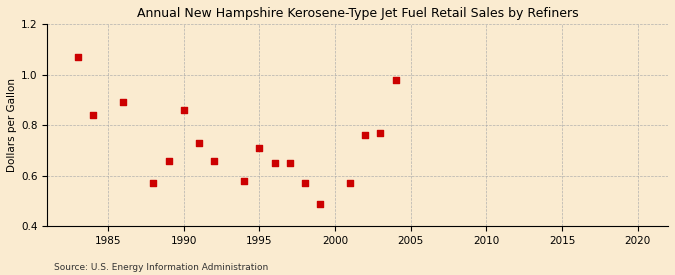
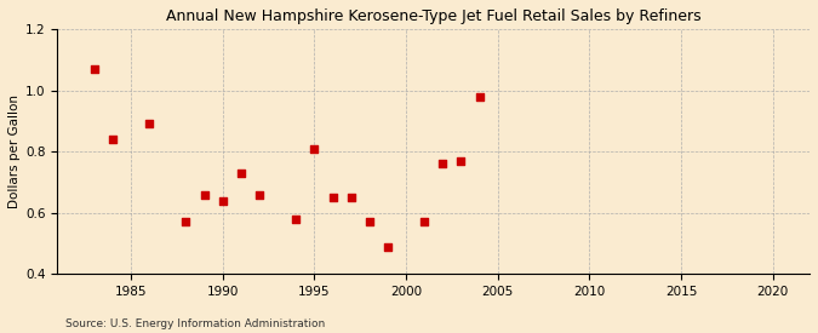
1990: 0.86 -> 0.64
1995: 0.71 -> 0.81
